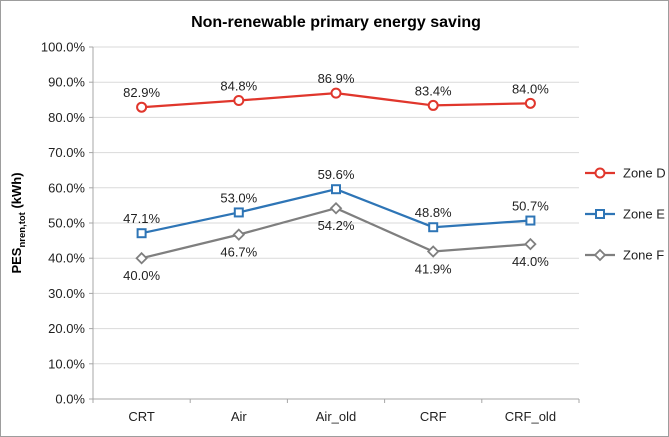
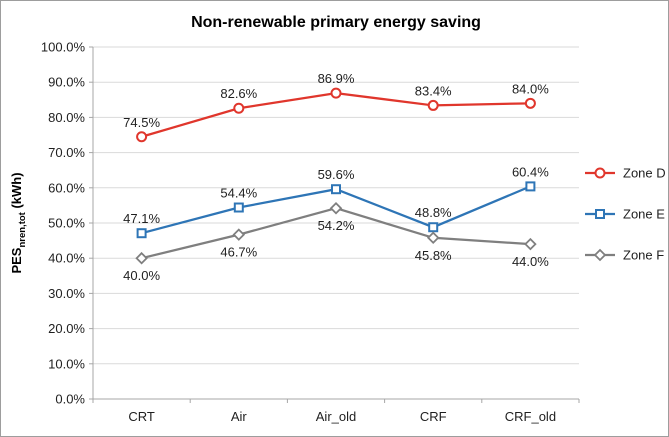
Zone D/CRT: 82.9% -> 74.5%
Zone D/Air: 84.8% -> 82.6%
Zone E/Air: 53.0% -> 54.4%
Zone F/CRF: 41.9% -> 45.8%
Zone E/CRF_old: 50.7% -> 60.4%
